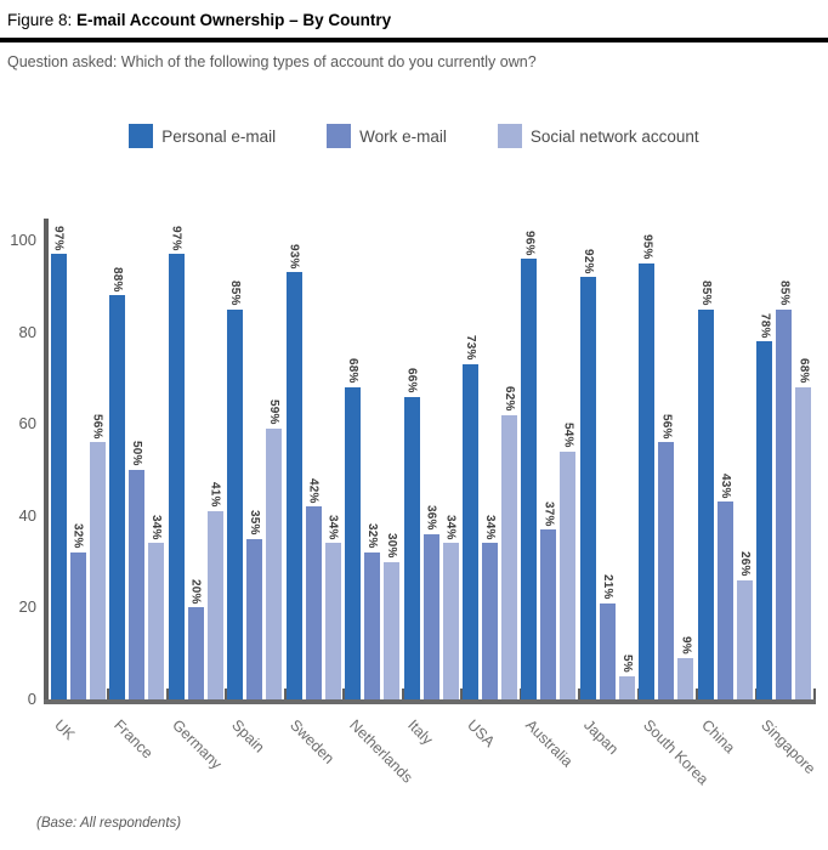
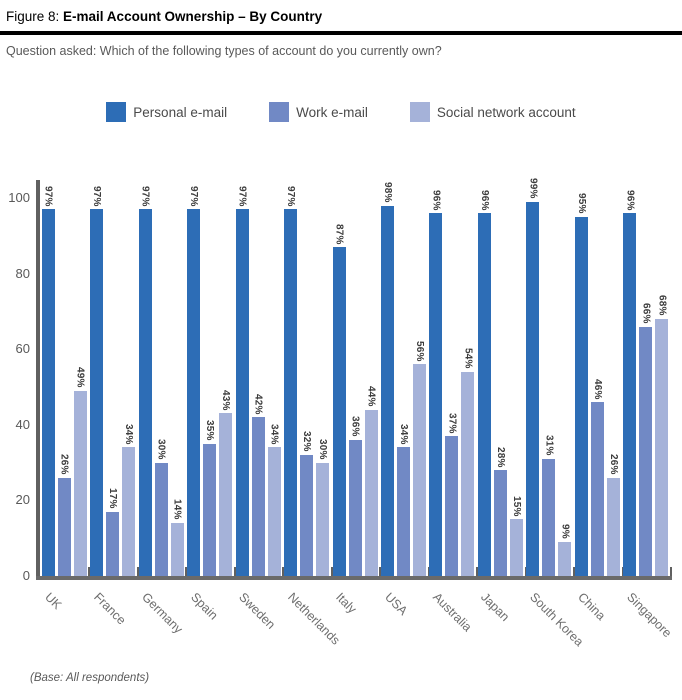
Work e-mail/UK: 32% -> 26%
Social network account/UK: 56% -> 49%
Personal e-mail/France: 88% -> 97%
Work e-mail/France: 50% -> 17%
Work e-mail/Germany: 20% -> 30%
Social network account/Germany: 41% -> 14%
Personal e-mail/Spain: 85% -> 97%
Social network account/Spain: 59% -> 43%
Personal e-mail/Sweden: 93% -> 97%
Personal e-mail/Netherlands: 68% -> 97%
Personal e-mail/Italy: 66% -> 87%
Social network account/Italy: 34% -> 44%
Personal e-mail/USA: 73% -> 98%
Social network account/USA: 62% -> 56%
Personal e-mail/Japan: 92% -> 96%
Work e-mail/Japan: 21% -> 28%
Social network account/Japan: 5% -> 15%
Personal e-mail/South Korea: 95% -> 99%
Work e-mail/South Korea: 56% -> 31%
Personal e-mail/China: 85% -> 95%
Work e-mail/China: 43% -> 46%
Personal e-mail/Singapore: 78% -> 96%
Work e-mail/Singapore: 85% -> 66%
